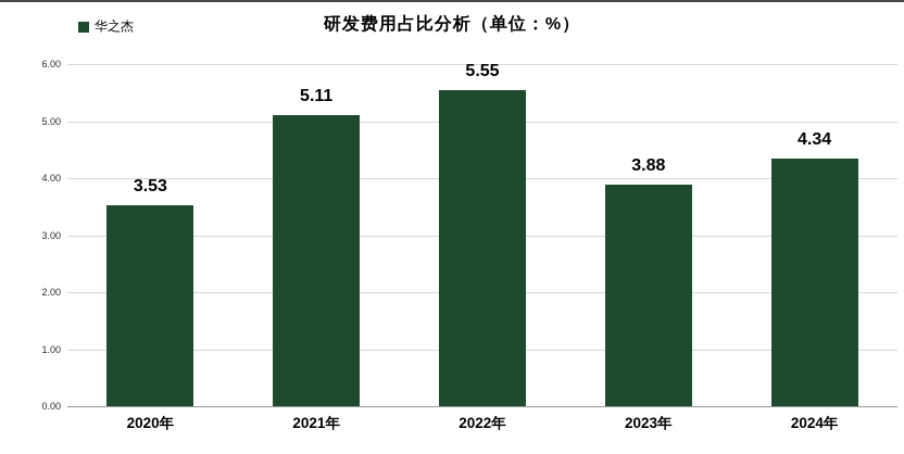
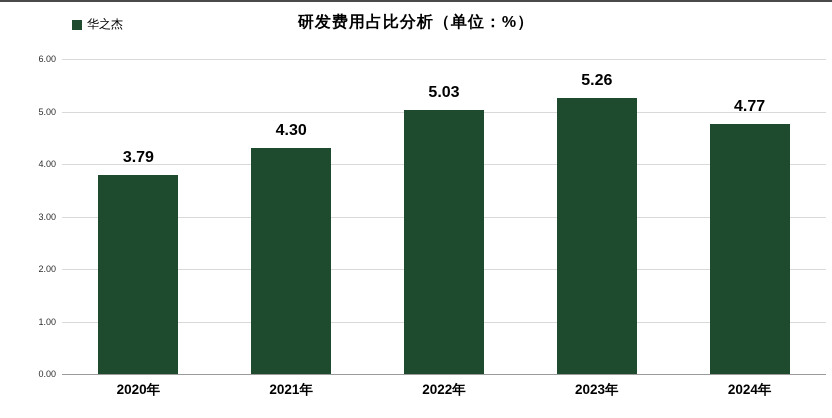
2020年: 3.53 -> 3.79
2021年: 5.11 -> 4.30
2022年: 5.55 -> 5.03
2023年: 3.88 -> 5.26
2024年: 4.34 -> 4.77
